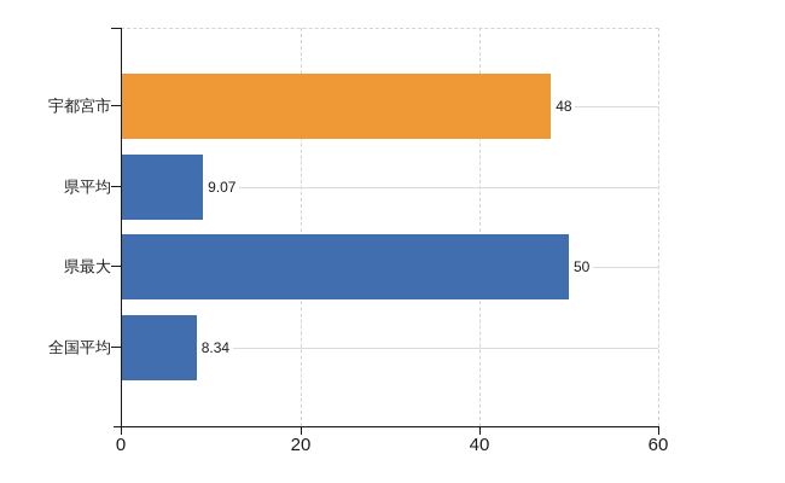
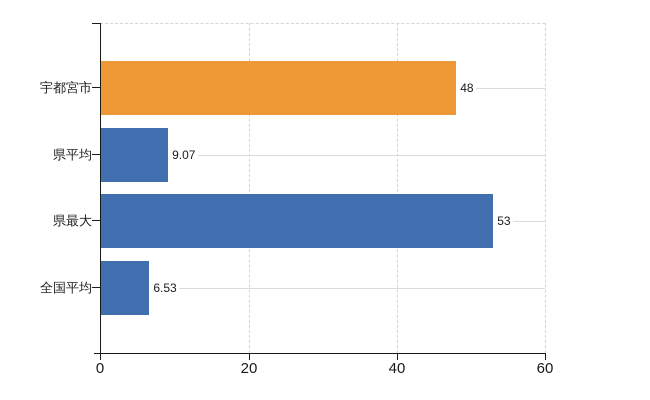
県最大: 50 -> 53
全国平均: 8.34 -> 6.53
